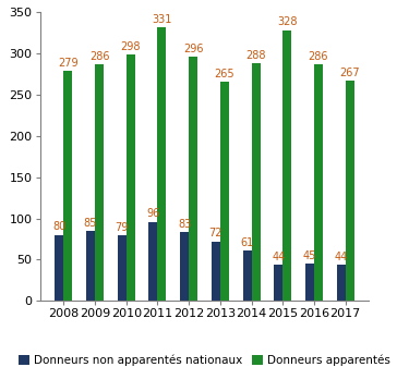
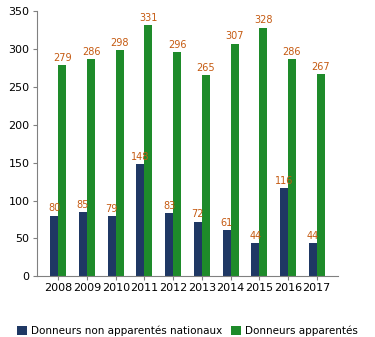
Donneurs non apparentés nationaux/2011: 96 -> 148
Donneurs apparentés/2014: 288 -> 307
Donneurs non apparentés nationaux/2016: 45 -> 116
